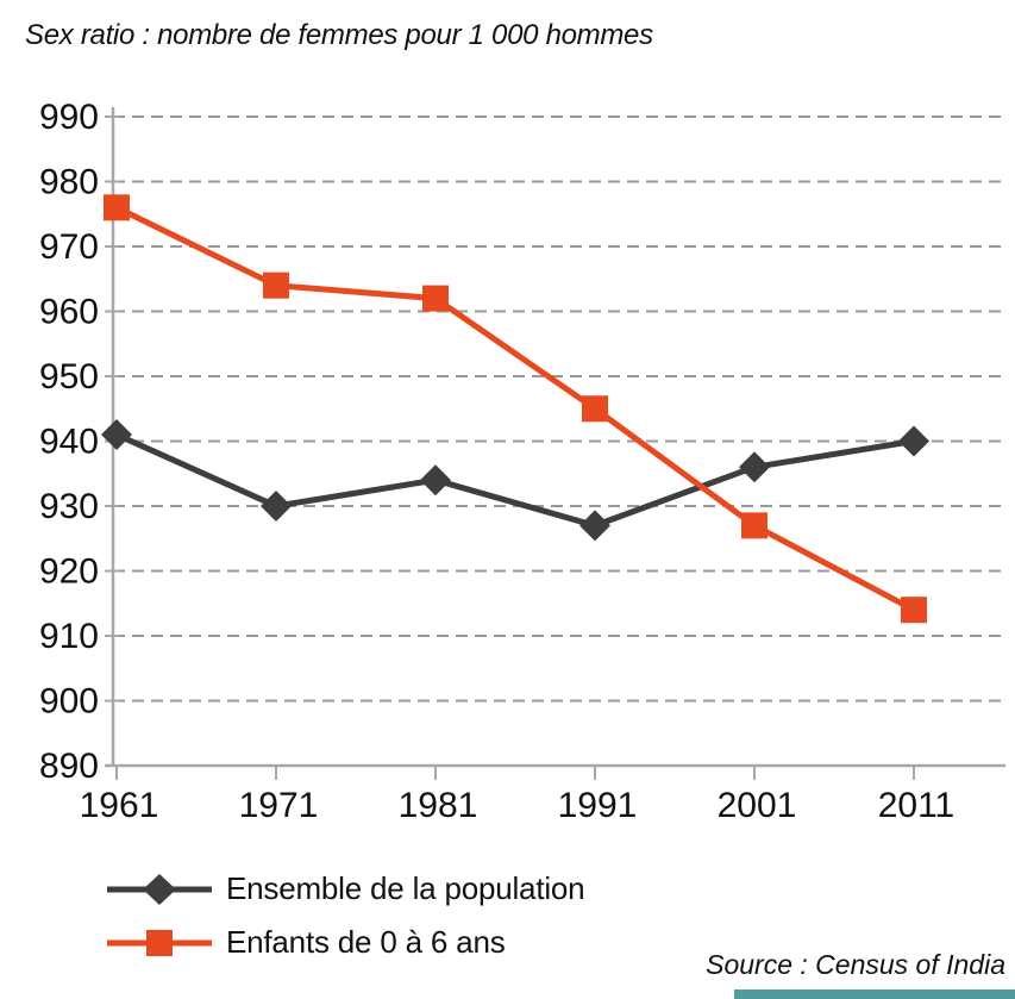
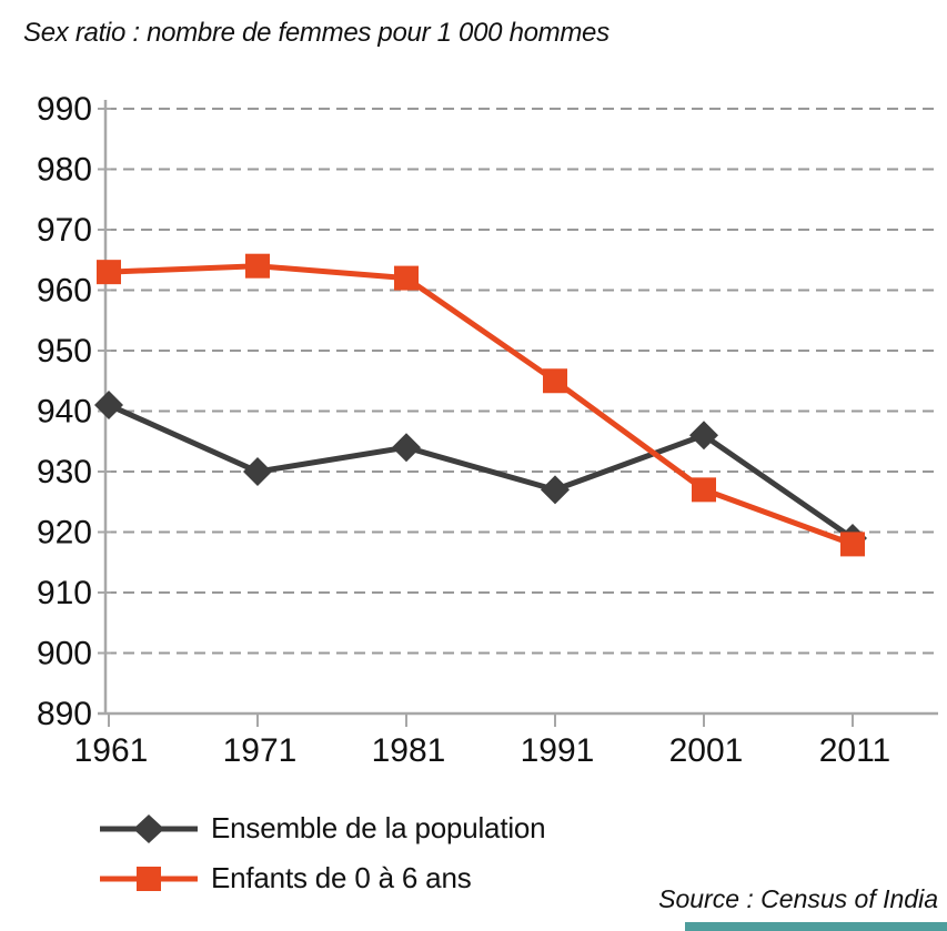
Enfants de 0 à 6 ans/1961: 976 -> 963
Ensemble de la population/2011: 940 -> 919
Enfants de 0 à 6 ans/2011: 914 -> 918
